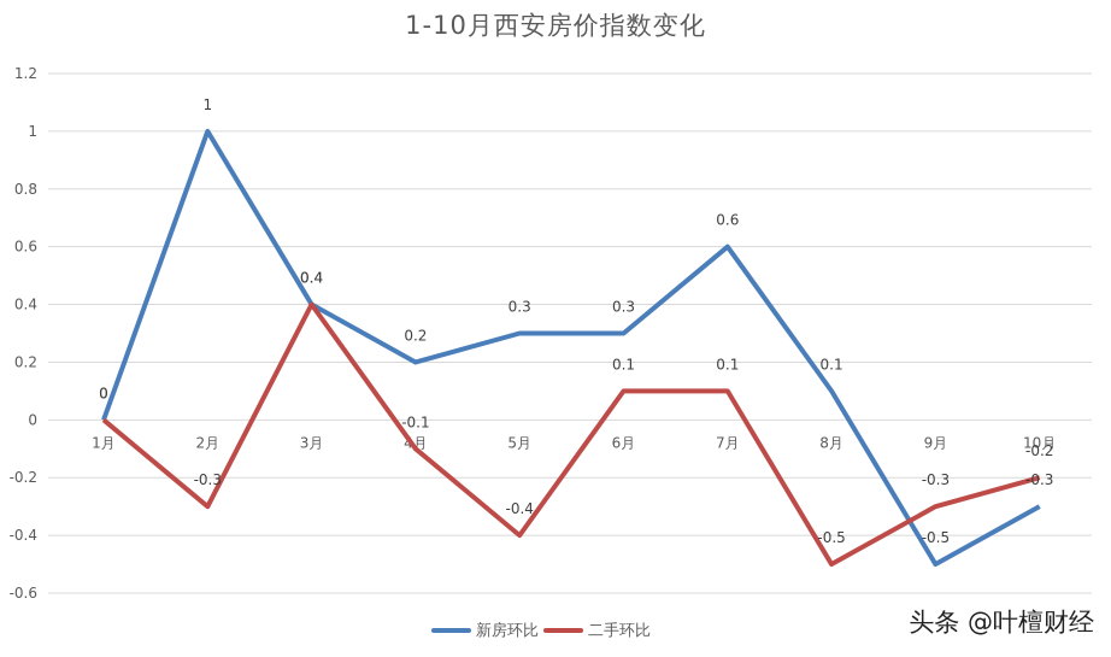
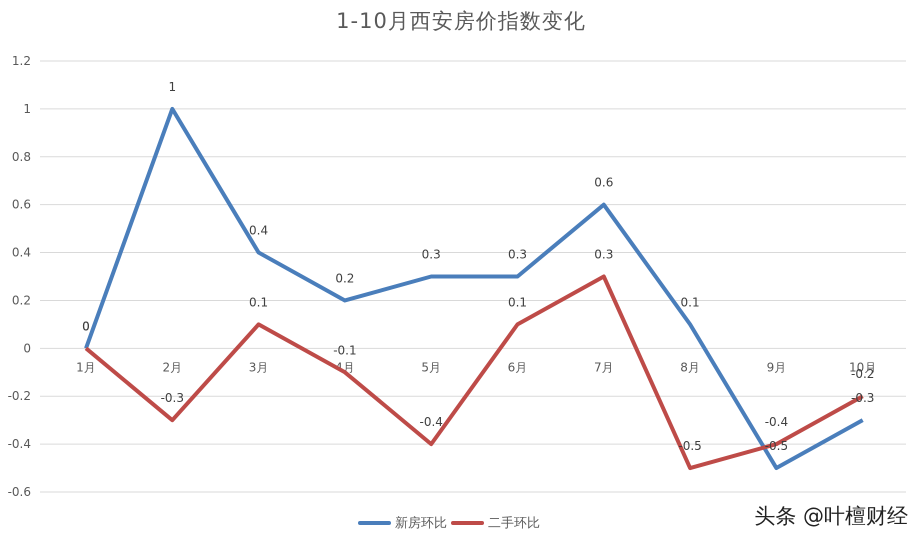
二手环比/3月: 0.4 -> 0.1
二手环比/7月: 0.1 -> 0.3
二手环比/9月: -0.3 -> -0.4
